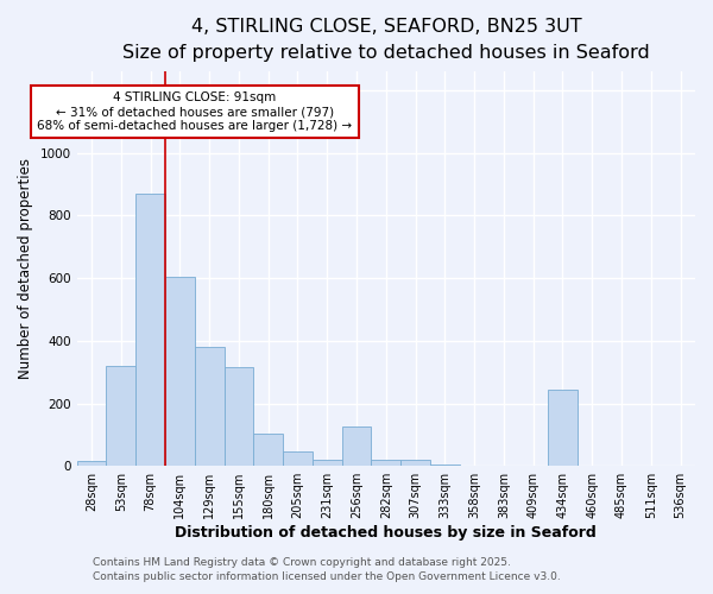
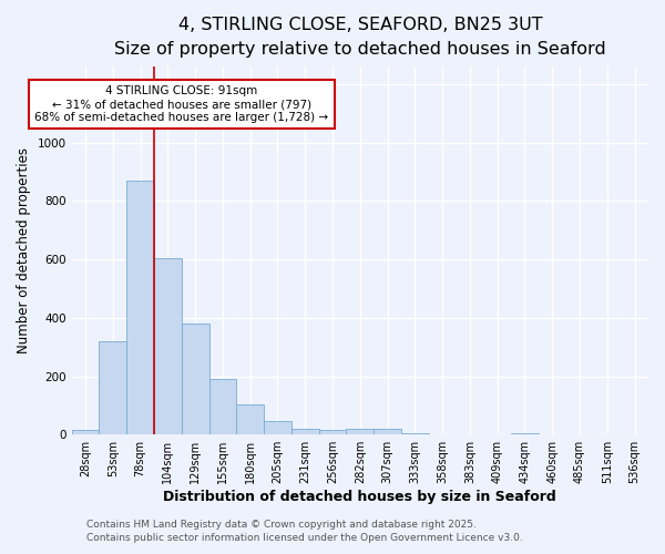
155sqm: 315 -> 190
256sqm: 125 -> 15
434sqm: 245 -> 5
